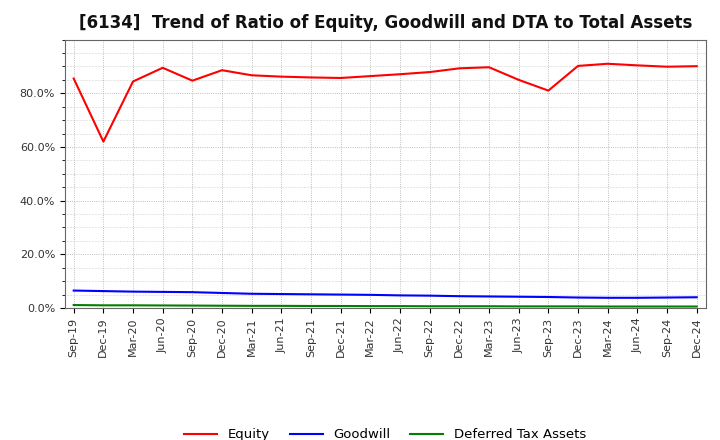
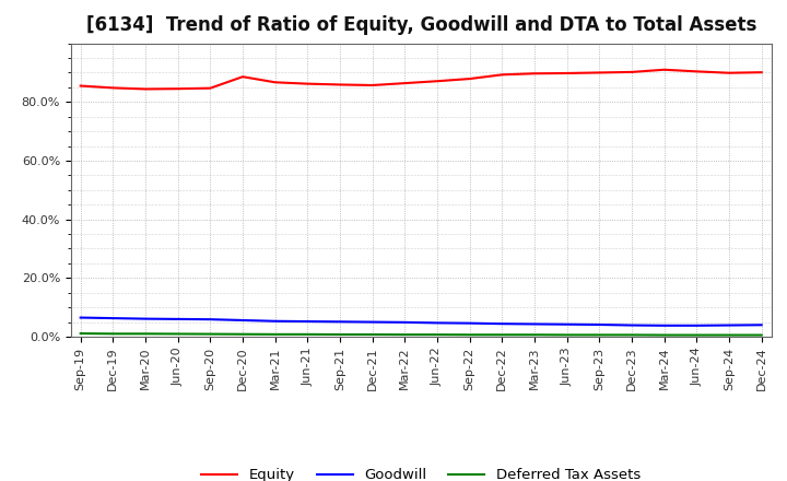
Equity/Dec-19: 62.0% -> 84.8%
Equity/Jun-20: 89.5% -> 84.5%
Equity/Jun-23: 85.0% -> 89.8%
Equity/Sep-23: 81.0% -> 90.0%
